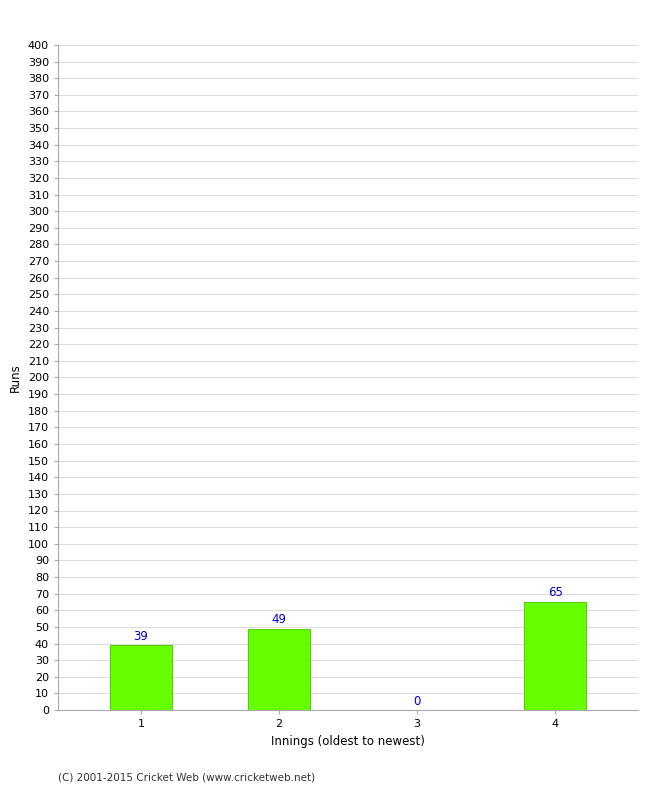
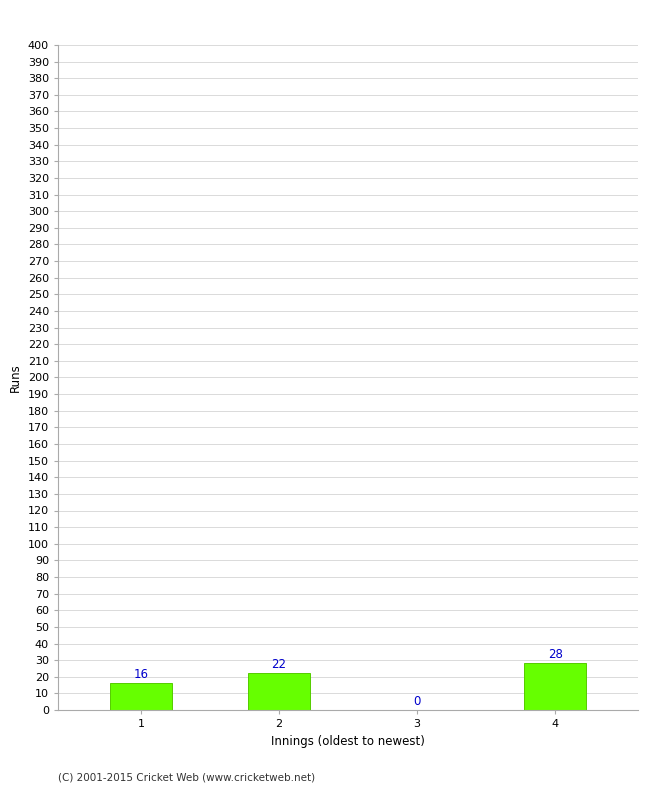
1: 39 -> 16
2: 49 -> 22
4: 65 -> 28
